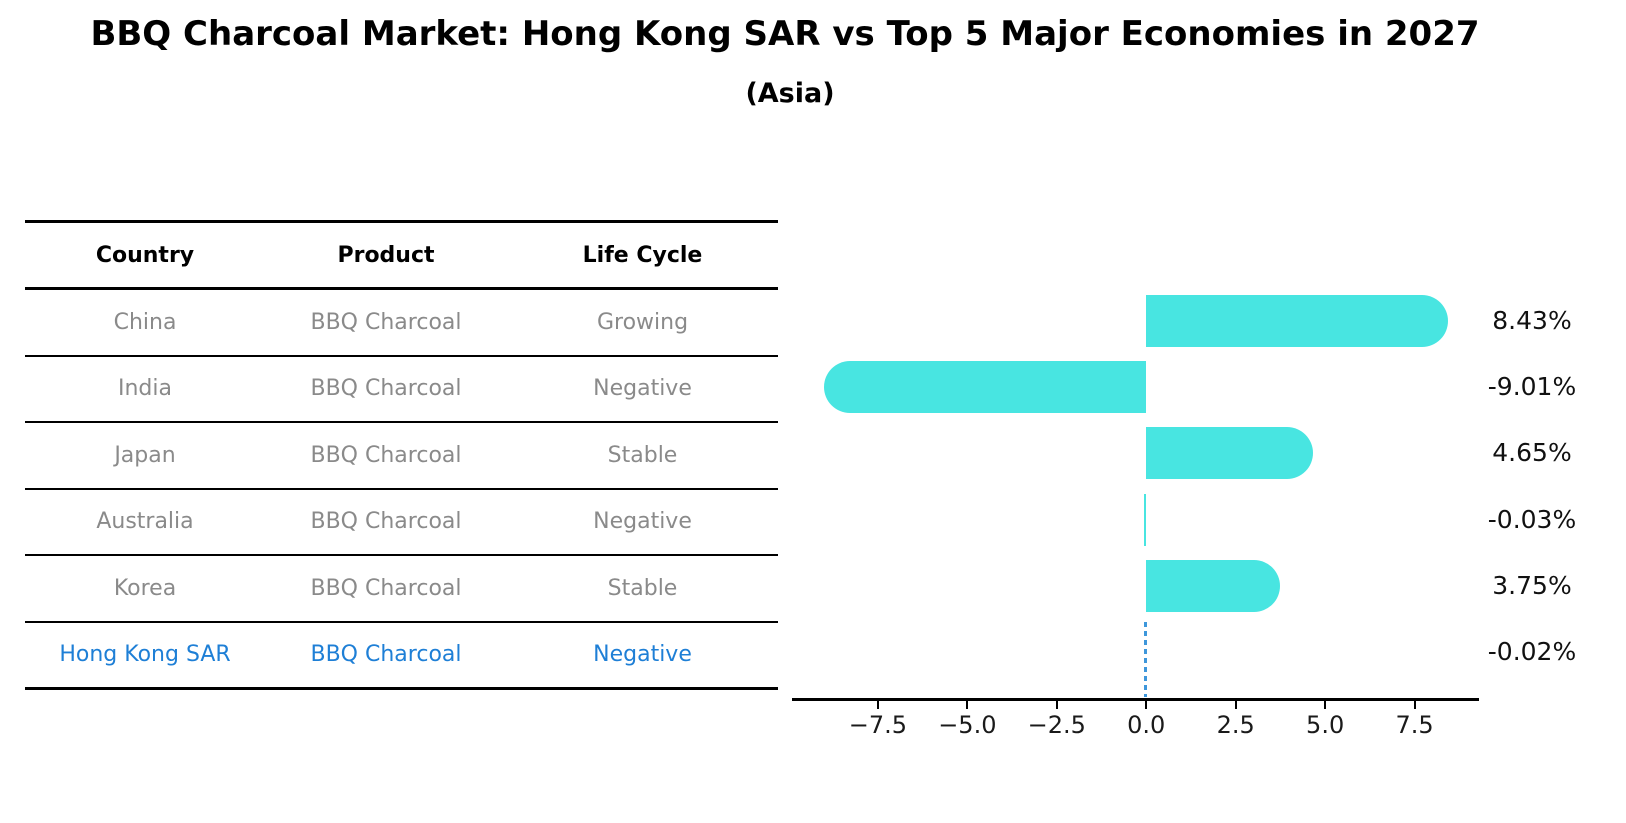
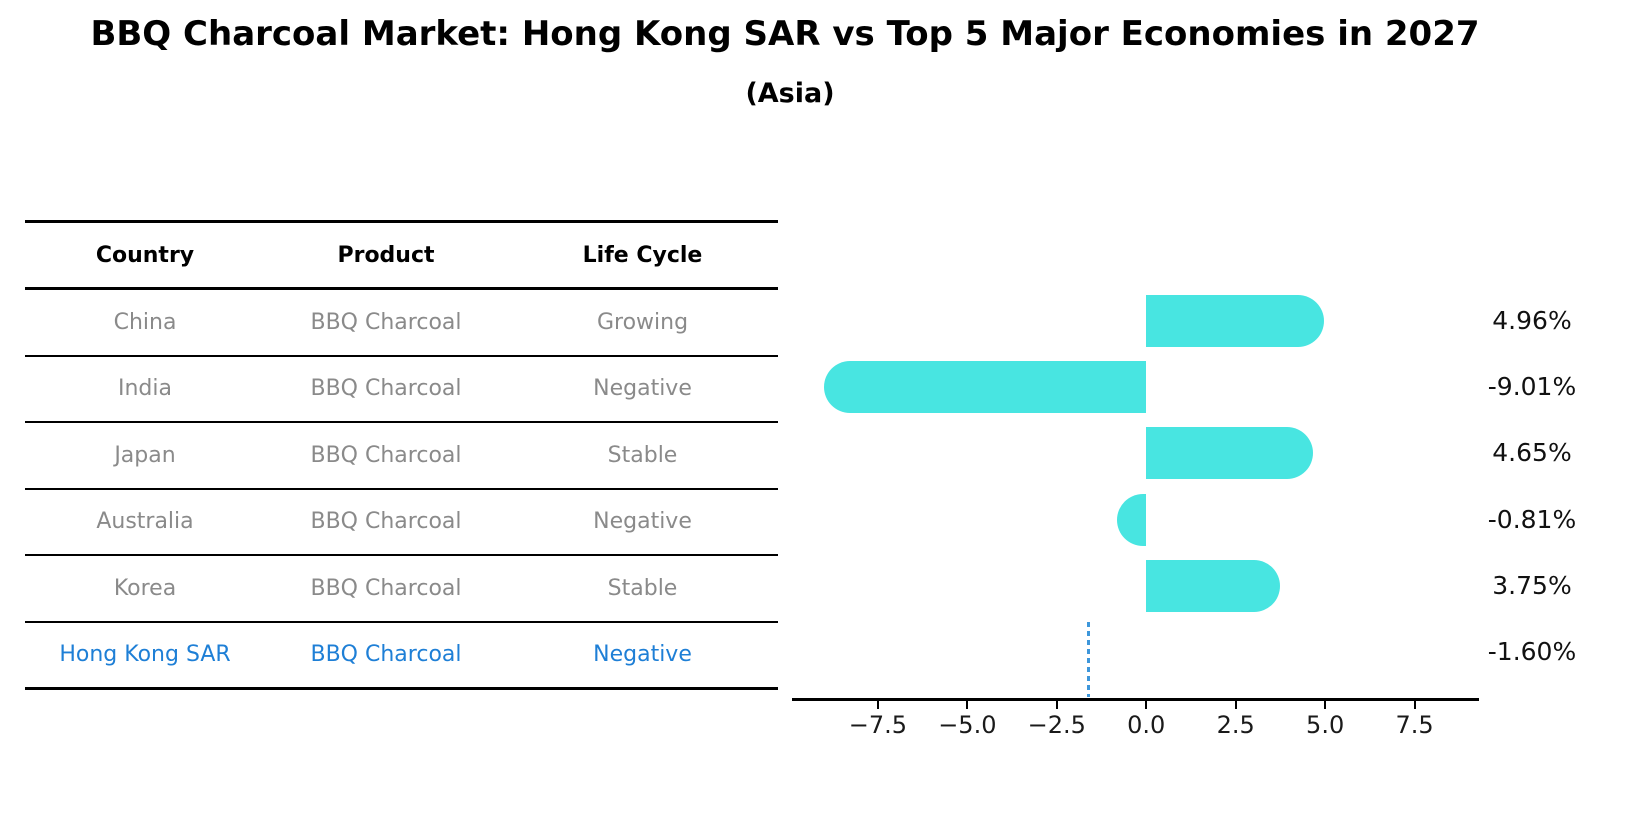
China: 8.43% -> 4.96%
Australia: -0.03% -> -0.81%
Hong Kong SAR: -0.02% -> -1.60%
